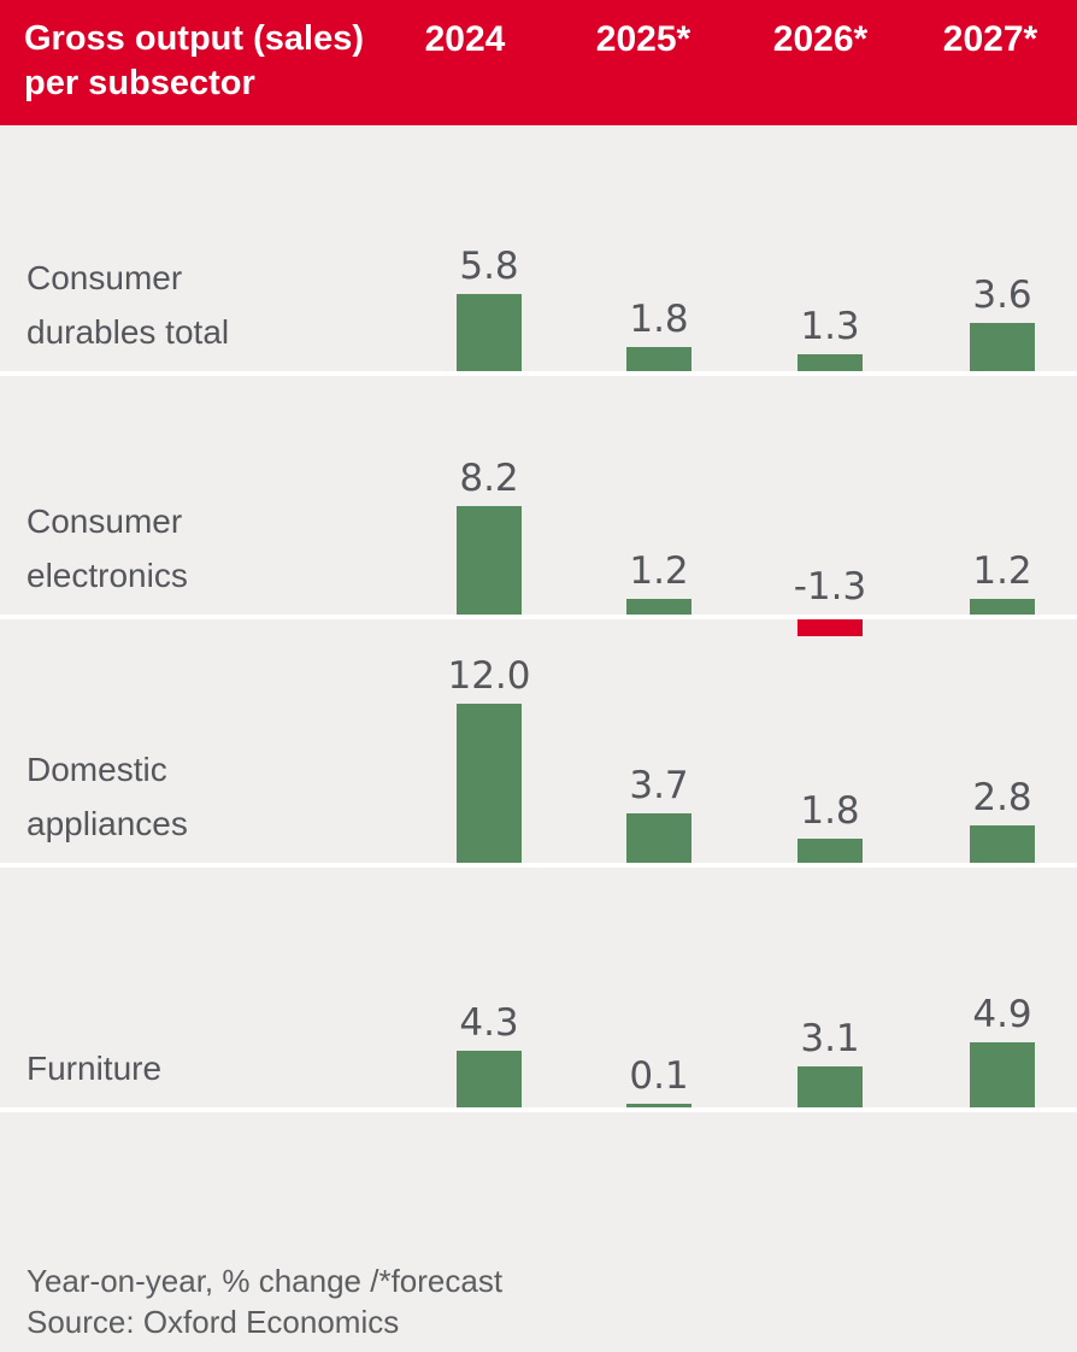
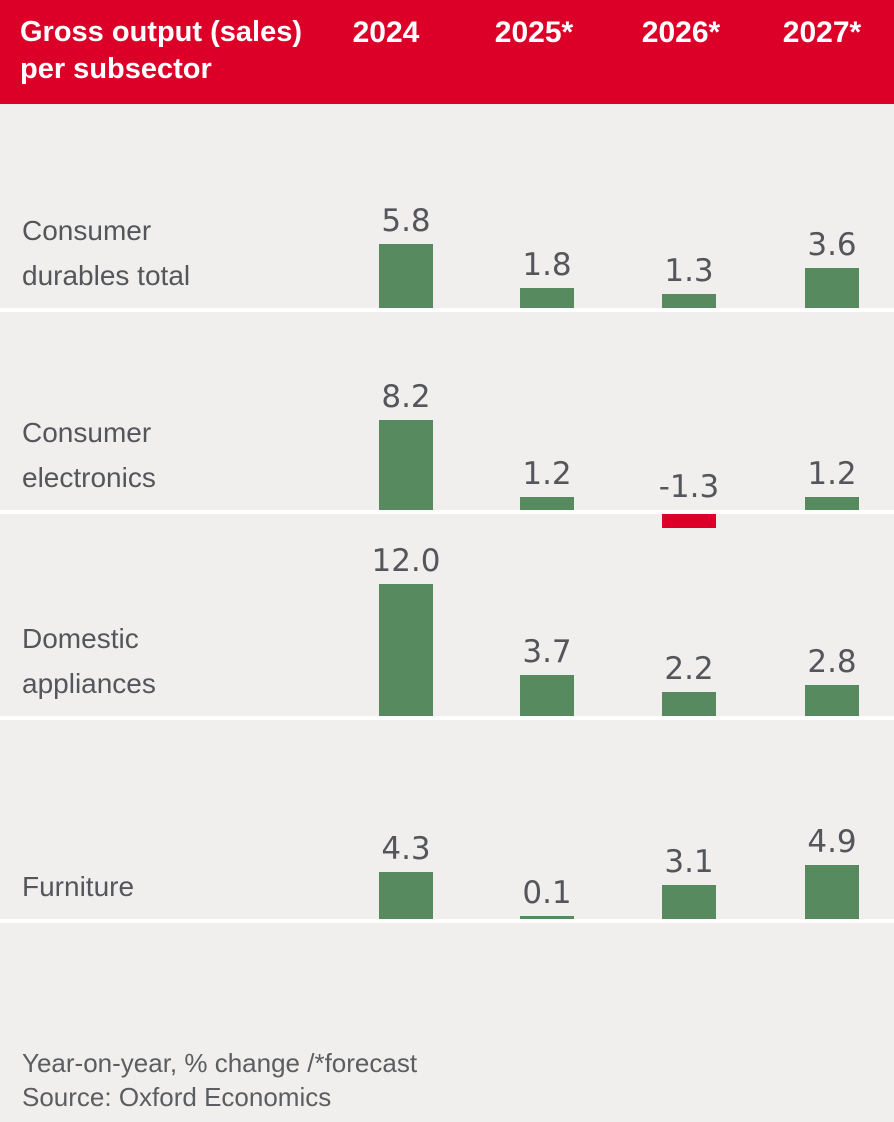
Domestic appliances/2026*: 1.8 -> 2.2
